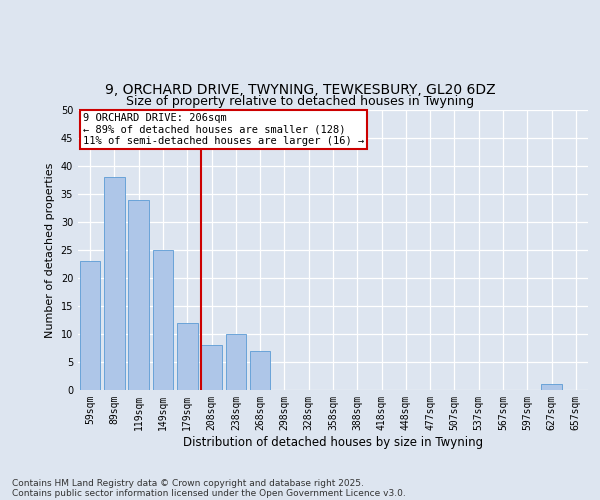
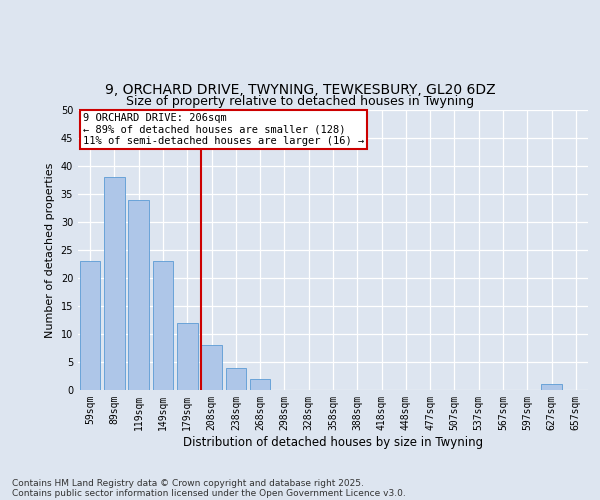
149sqm: 25 -> 23
238sqm: 10 -> 4
268sqm: 7 -> 2
